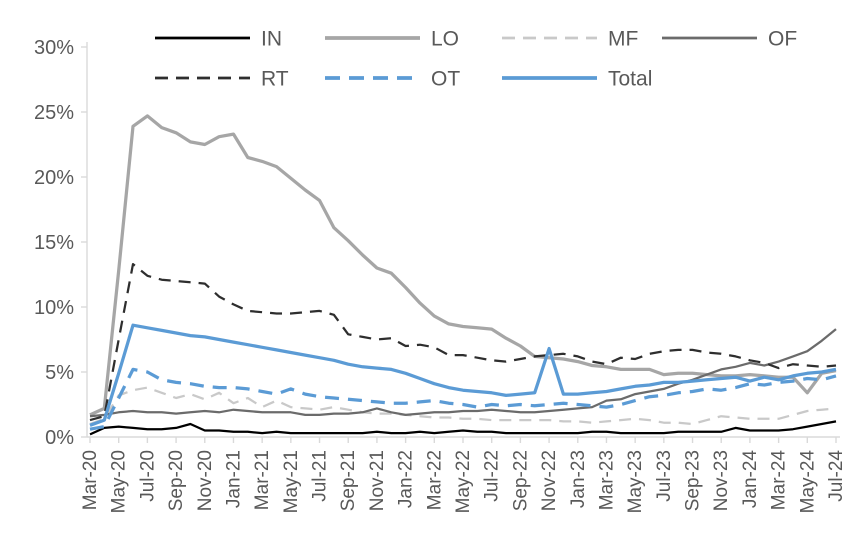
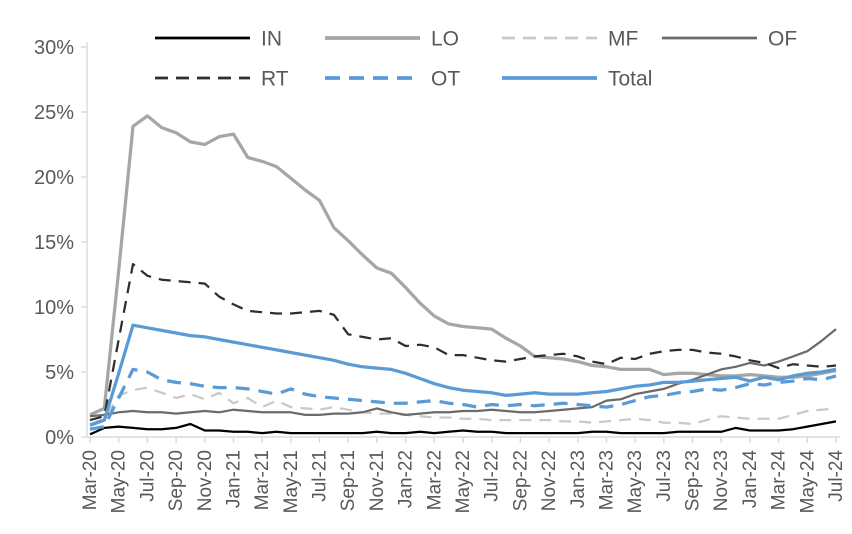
Total/Nov-22: 6.8% -> 3.3%
LO/May-24: 3.4% -> 4.7%
